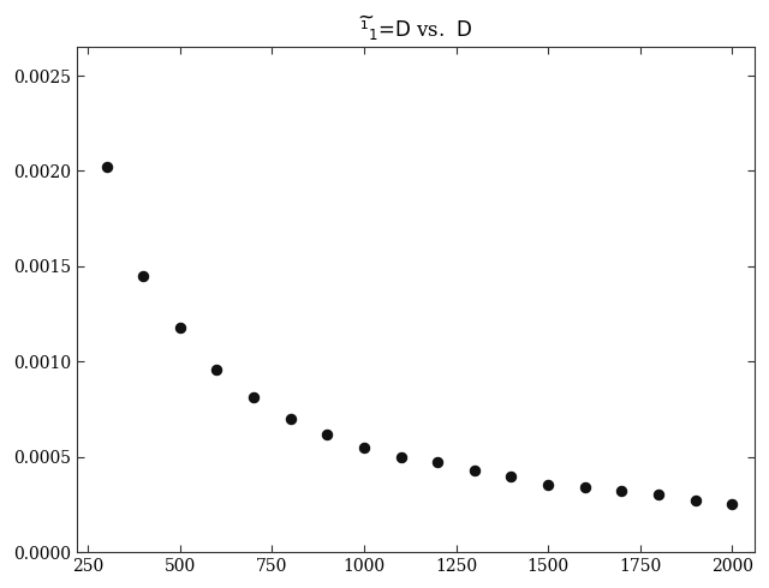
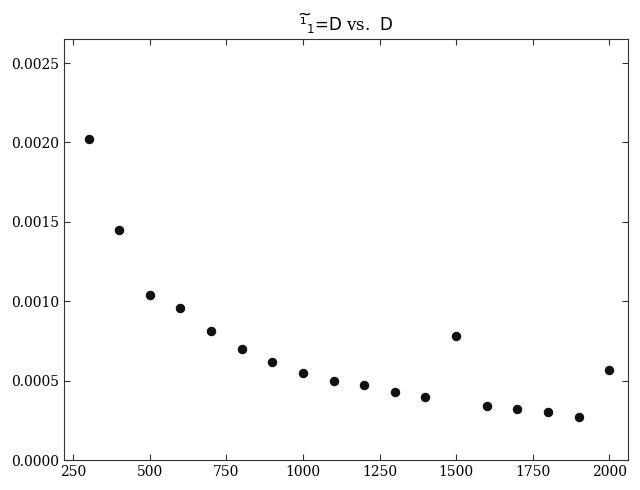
500: 0.00118 -> 0.00104
1500: 0.00035 -> 0.00078
2000: 0.00025 -> 0.00057
